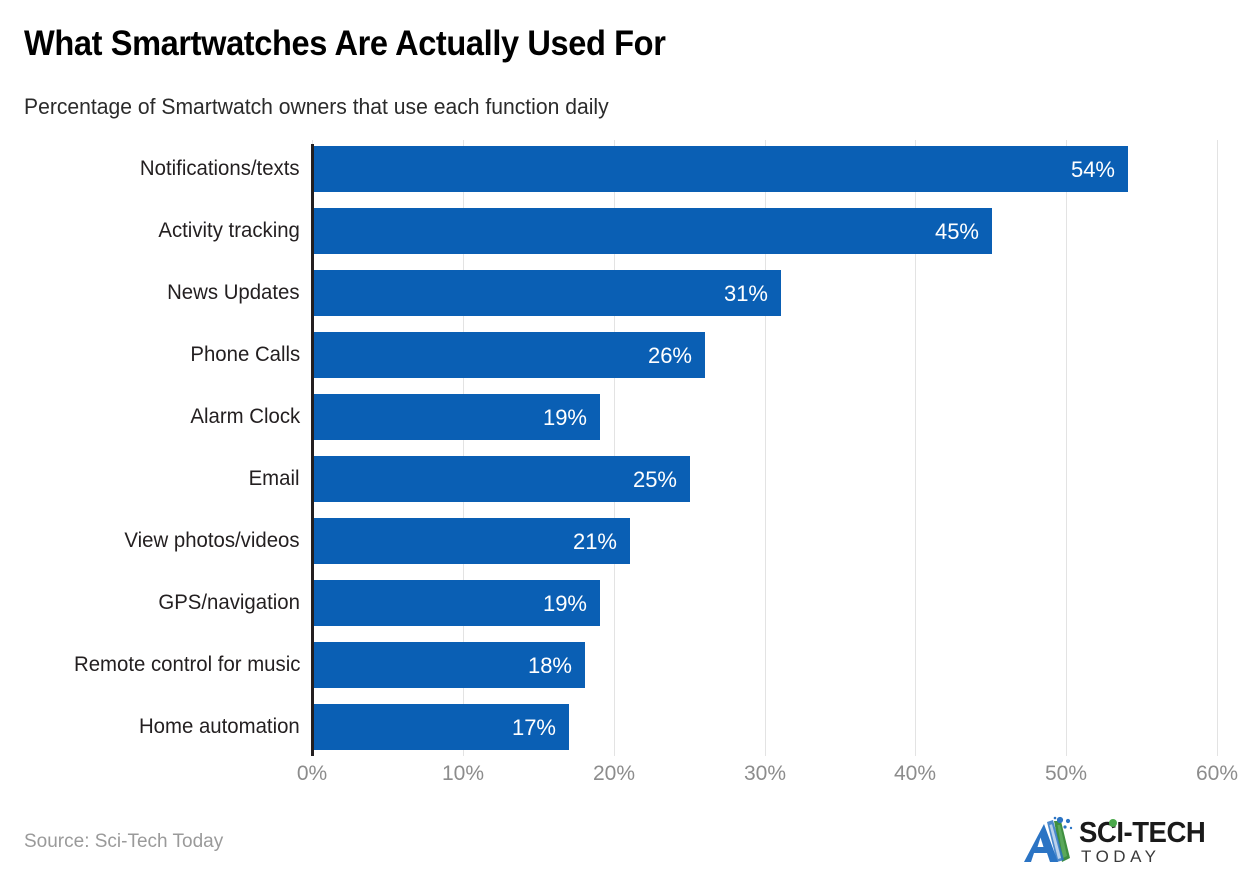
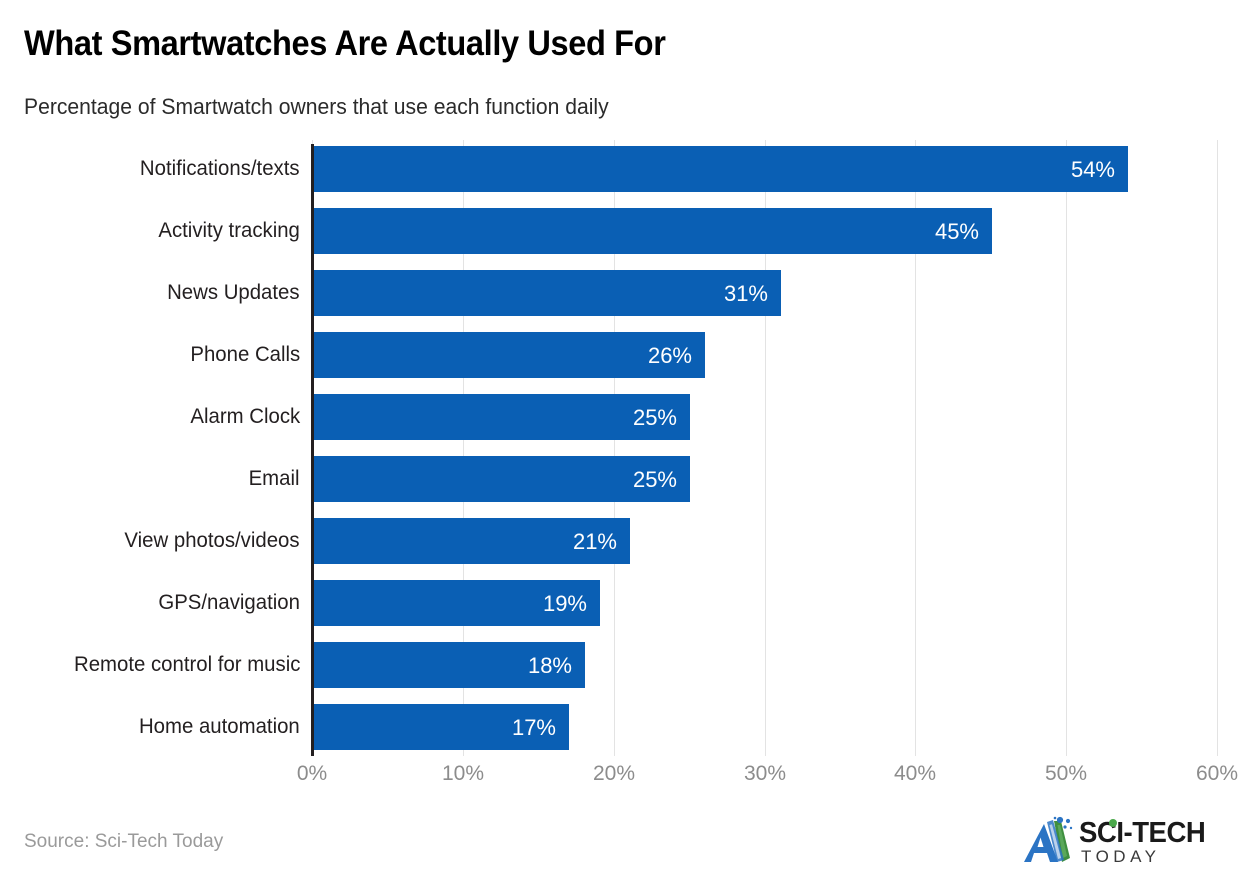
Alarm Clock: 19% -> 25%
